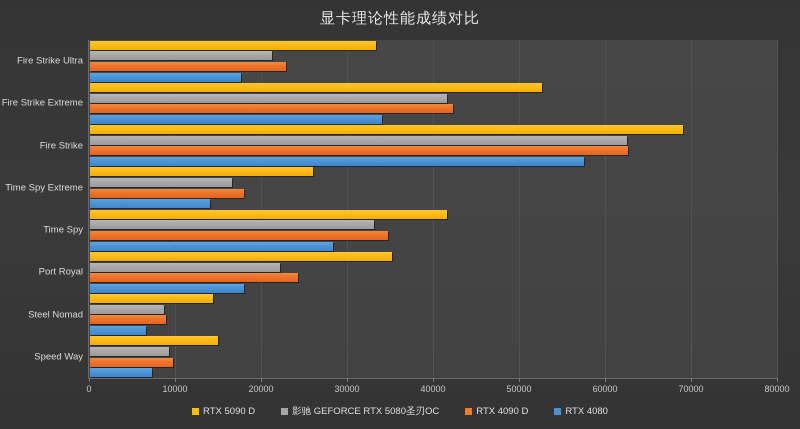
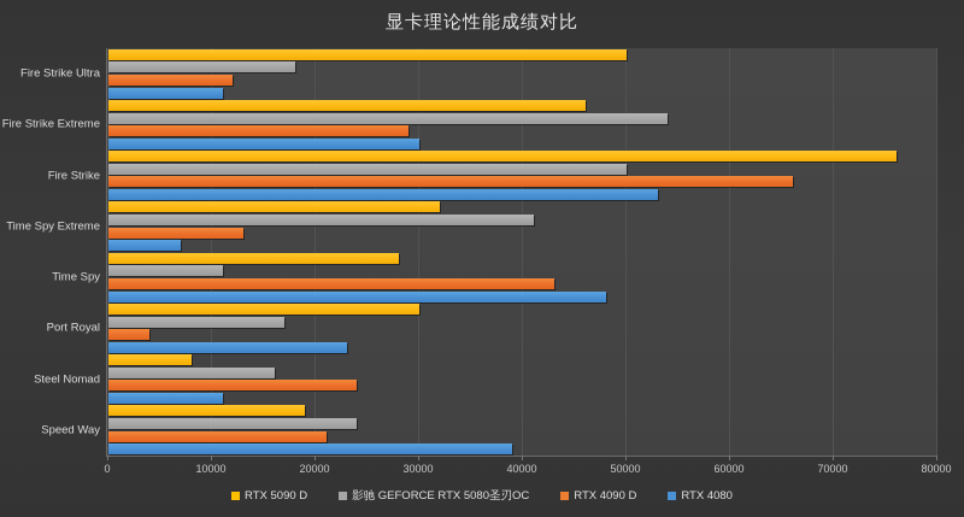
RTX 5090 D/Fire Strike Ultra: 33000 -> 50000
影驰 GEFORCE RTX 5080圣刃OC/Fire Strike Ultra: 21000 -> 18000
RTX 4090 D/Fire Strike Ultra: 23000 -> 12000
RTX 4080/Fire Strike Ultra: 18000 -> 11000
RTX 5090 D/Fire Strike Extreme: 52000 -> 46000
影驰 GEFORCE RTX 5080圣刃OC/Fire Strike Extreme: 42000 -> 54000
RTX 4090 D/Fire Strike Extreme: 42000 -> 29000
RTX 4080/Fire Strike Extreme: 34000 -> 30000
RTX 5090 D/Fire Strike: 69000 -> 76000
影驰 GEFORCE RTX 5080圣刃OC/Fire Strike: 62000 -> 50000
RTX 4090 D/Fire Strike: 62000 -> 66000
RTX 4080/Fire Strike: 57000 -> 53000
RTX 5090 D/Time Spy Extreme: 26000 -> 32000
影驰 GEFORCE RTX 5080圣刃OC/Time Spy Extreme: 16000 -> 41000
RTX 4090 D/Time Spy Extreme: 18000 -> 13000
RTX 4080/Time Spy Extreme: 14000 -> 7000
RTX 5090 D/Time Spy: 42000 -> 28000
影驰 GEFORCE RTX 5080圣刃OC/Time Spy: 33000 -> 11000
RTX 4090 D/Time Spy: 35000 -> 43000
RTX 4080/Time Spy: 28000 -> 48000
RTX 5090 D/Port Royal: 35000 -> 30000
影驰 GEFORCE RTX 5080圣刃OC/Port Royal: 22000 -> 17000
RTX 4090 D/Port Royal: 24000 -> 4000
RTX 4080/Port Royal: 18000 -> 23000
RTX 5090 D/Steel Nomad: 14000 -> 8000
影驰 GEFORCE RTX 5080圣刃OC/Steel Nomad: 9000 -> 16000
RTX 4090 D/Steel Nomad: 9000 -> 24000
RTX 4080/Steel Nomad: 6000 -> 11000
RTX 5090 D/Speed Way: 15000 -> 19000
影驰 GEFORCE RTX 5080圣刃OC/Speed Way: 9000 -> 24000
RTX 4090 D/Speed Way: 10000 -> 21000
RTX 4080/Speed Way: 7000 -> 39000
